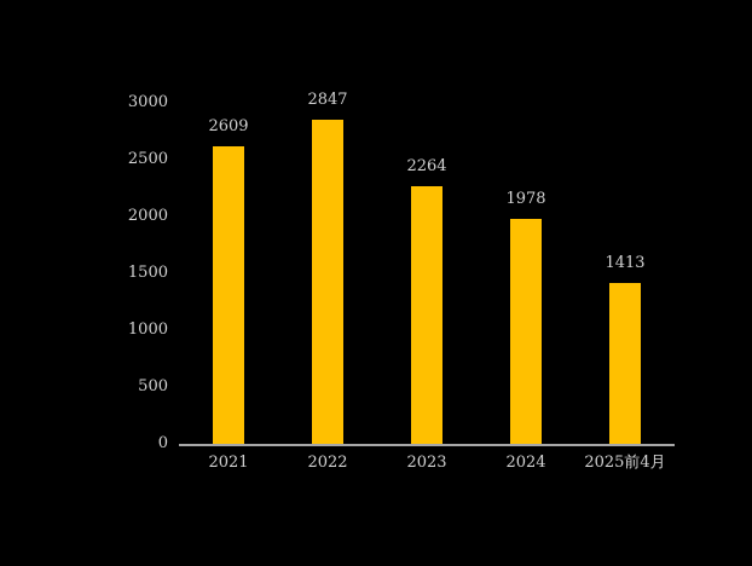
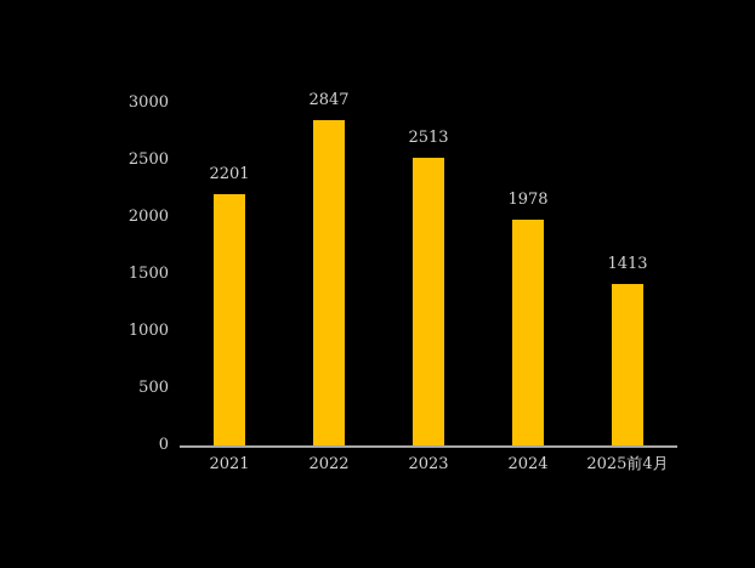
2021: 2609 -> 2201
2023: 2264 -> 2513
